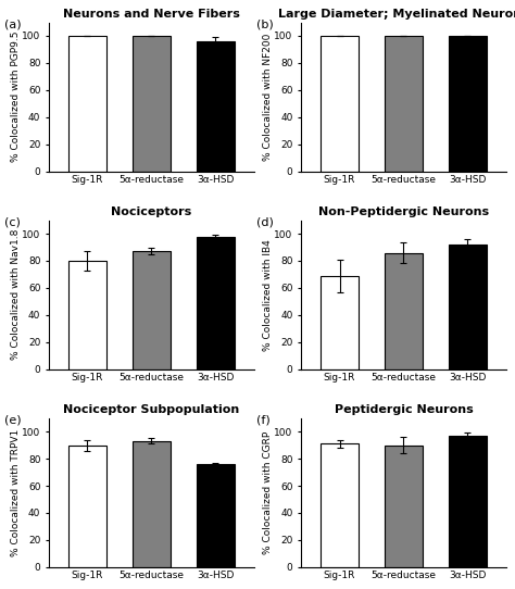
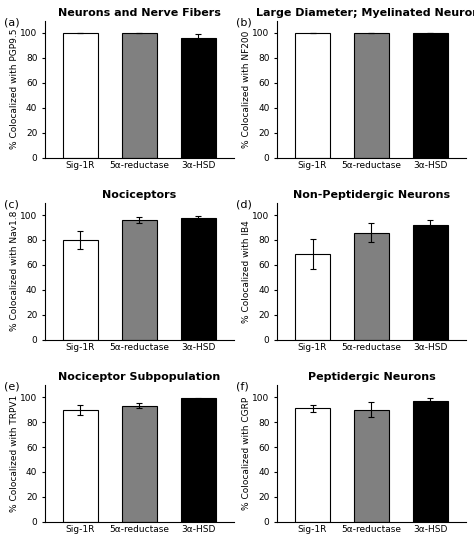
Nociceptors/5α-reductase: 87 -> 96
Nociceptor Subpopulation/3α-HSD: 76 -> 99
